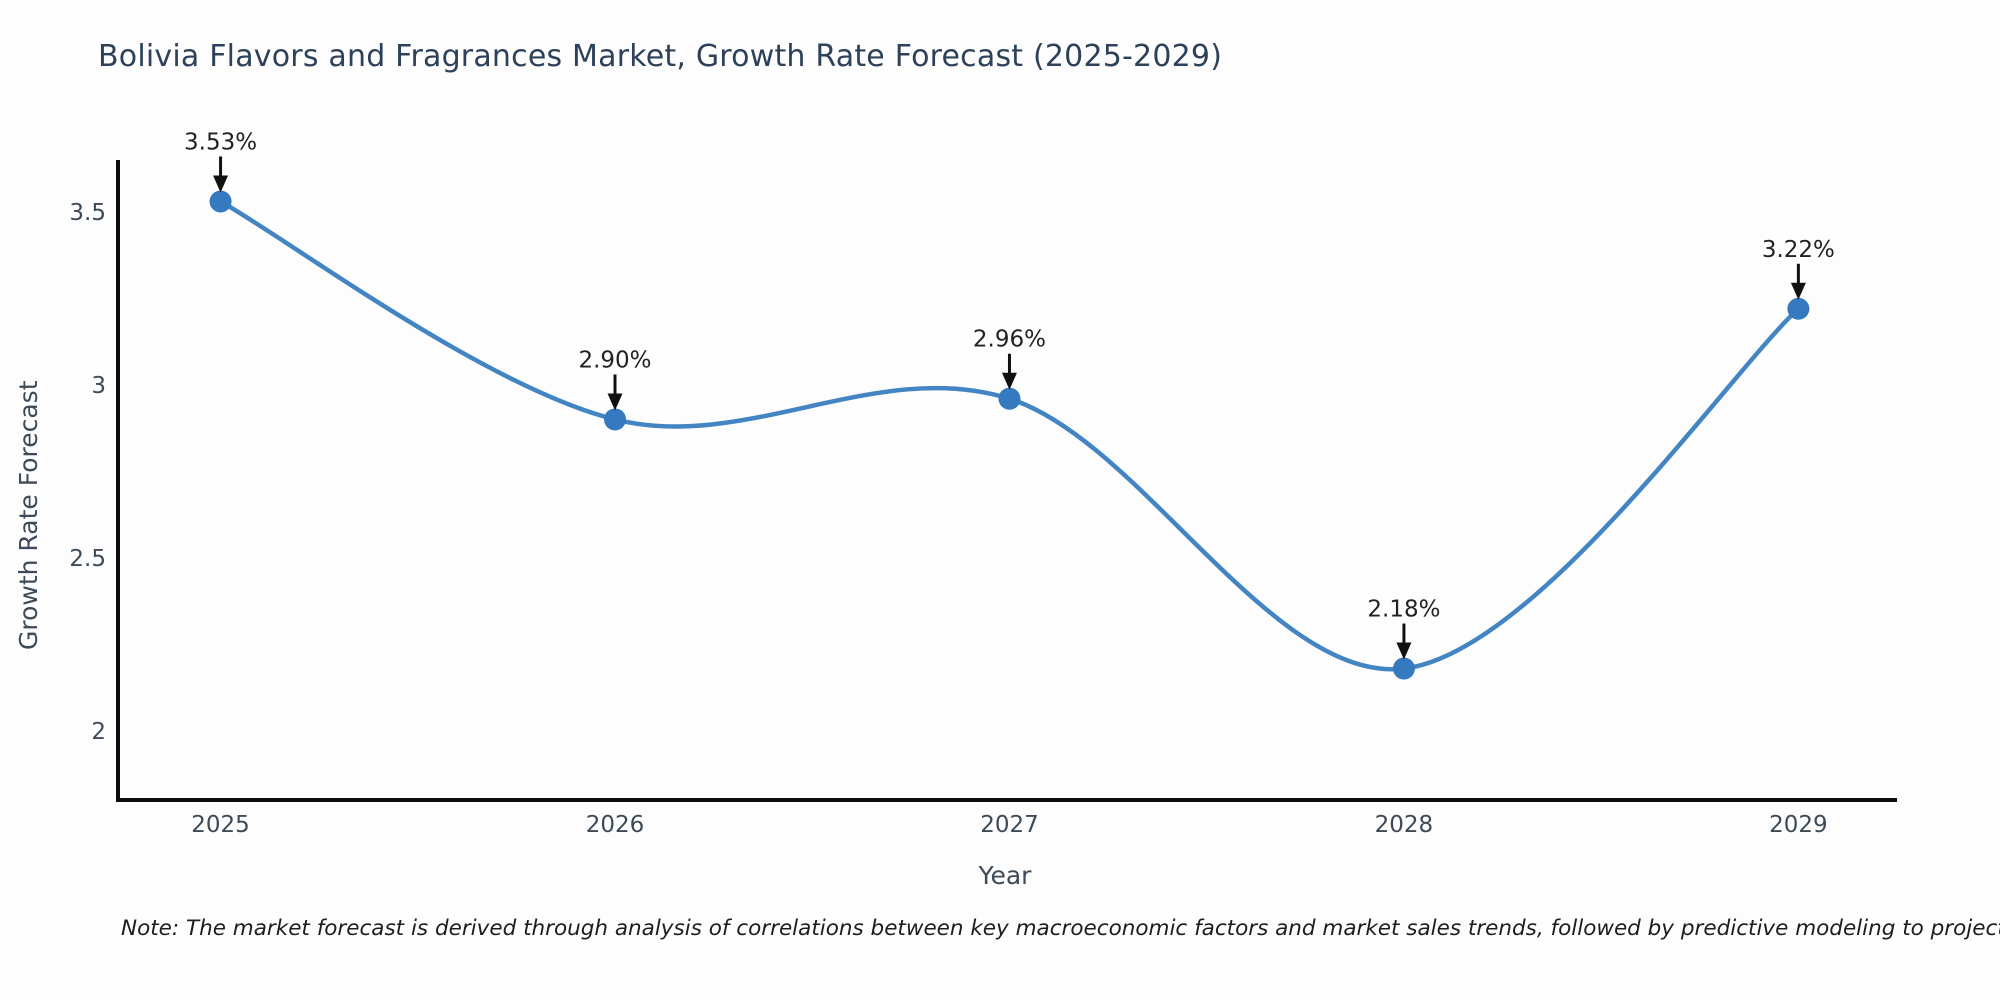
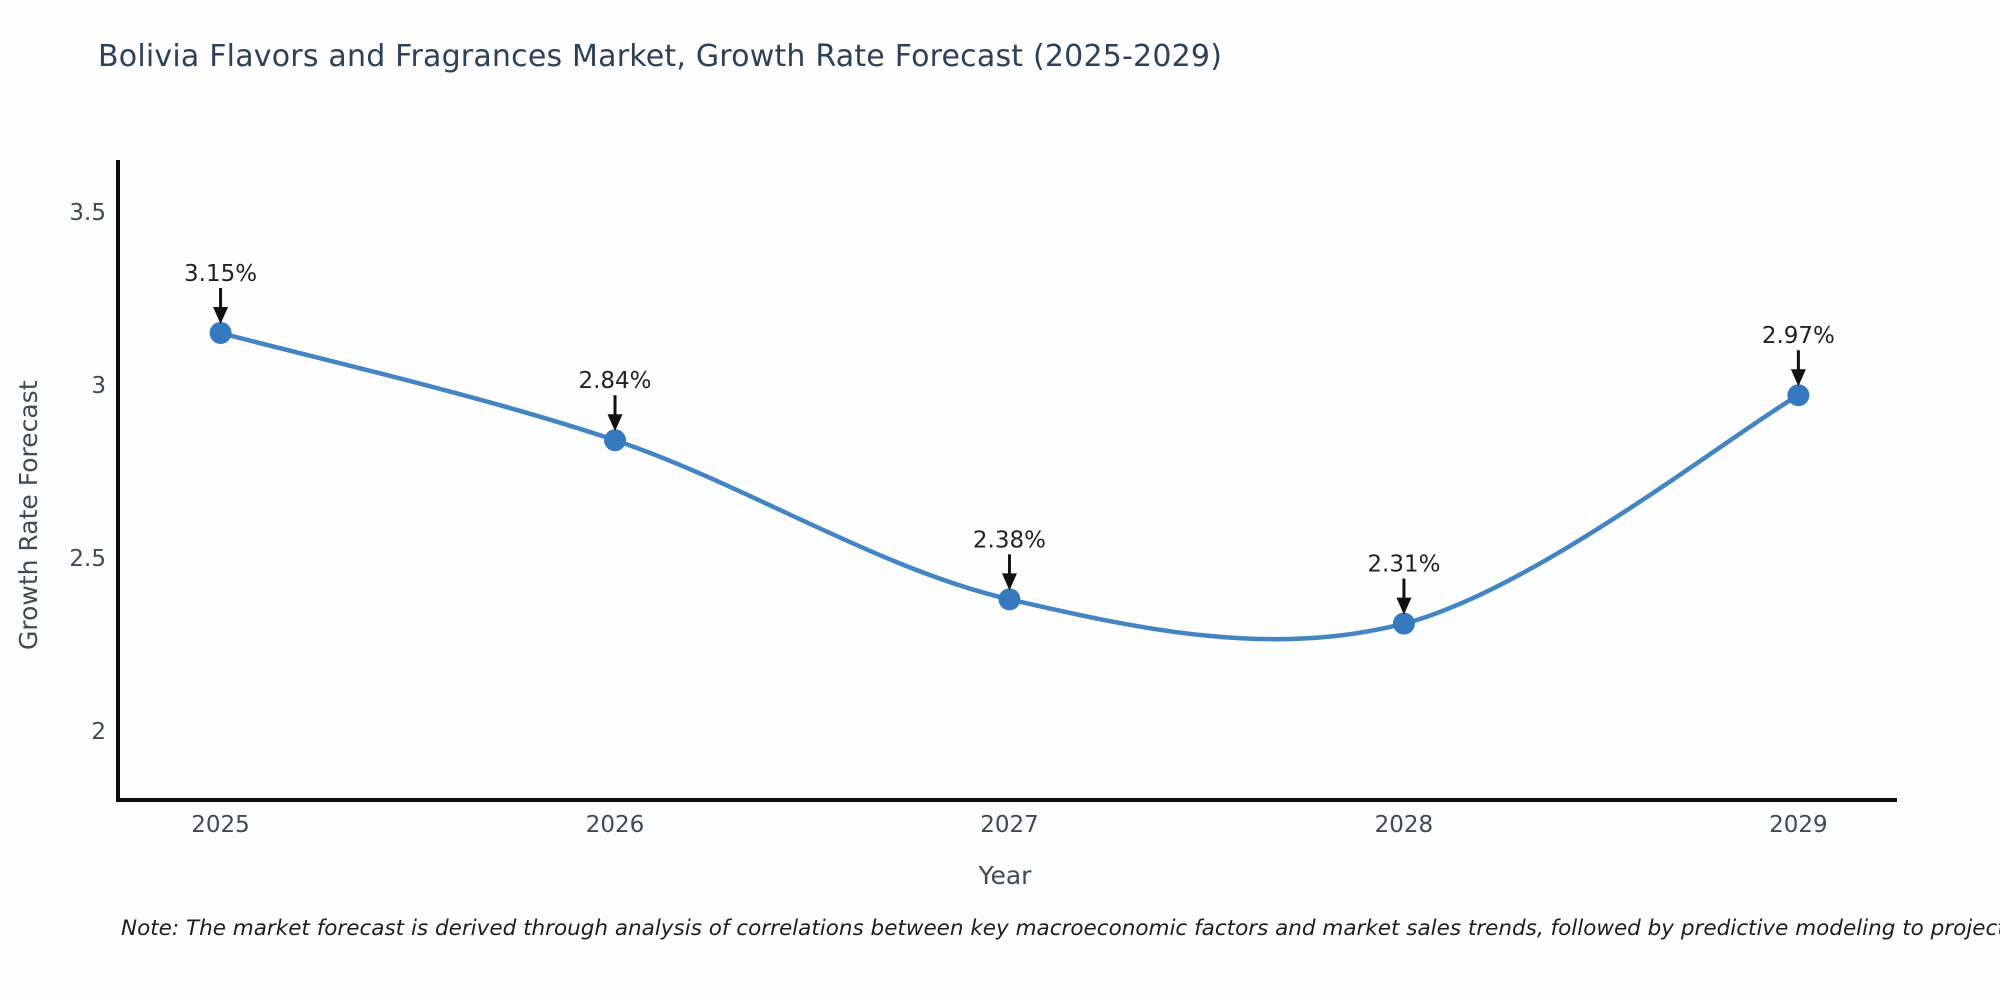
2025: 3.53% -> 3.15%
2026: 2.90% -> 2.84%
2027: 2.96% -> 2.38%
2028: 2.18% -> 2.31%
2029: 3.22% -> 2.97%
